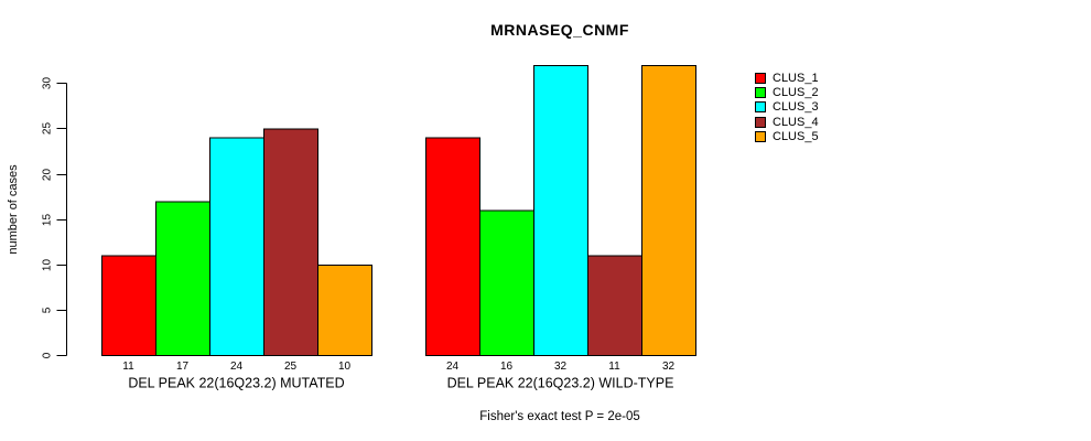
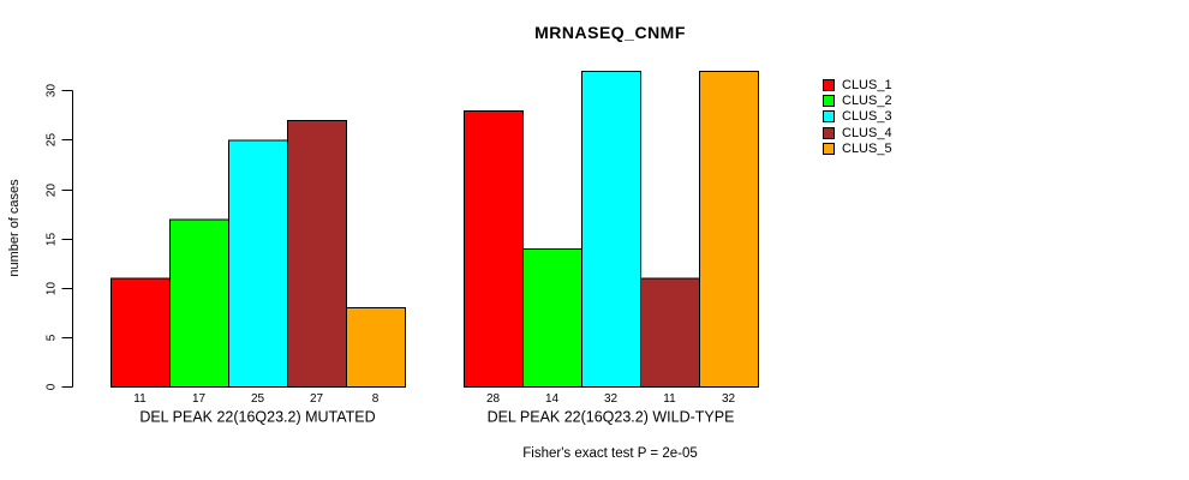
CLUS_3/DEL PEAK 22(16Q23.2) MUTATED: 24 -> 25
CLUS_4/DEL PEAK 22(16Q23.2) MUTATED: 25 -> 27
CLUS_5/DEL PEAK 22(16Q23.2) MUTATED: 10 -> 8
CLUS_1/DEL PEAK 22(16Q23.2) WILD-TYPE: 24 -> 28
CLUS_2/DEL PEAK 22(16Q23.2) WILD-TYPE: 16 -> 14
